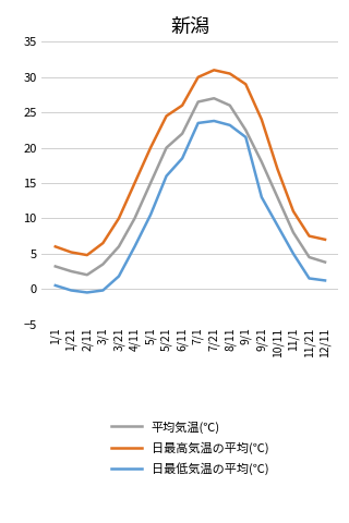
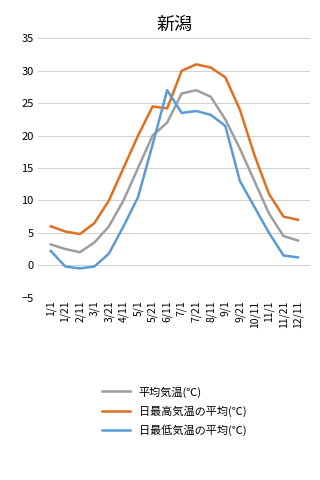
日最低気温の平均(℃)/1/1: 0.5 -> 2.2
日最低気温の平均(℃)/5/21: 16.0 -> 18.6
日最高気温の平均(℃)/6/11: 26.0 -> 24.2
日最低気温の平均(℃)/6/11: 18.5 -> 27.0
